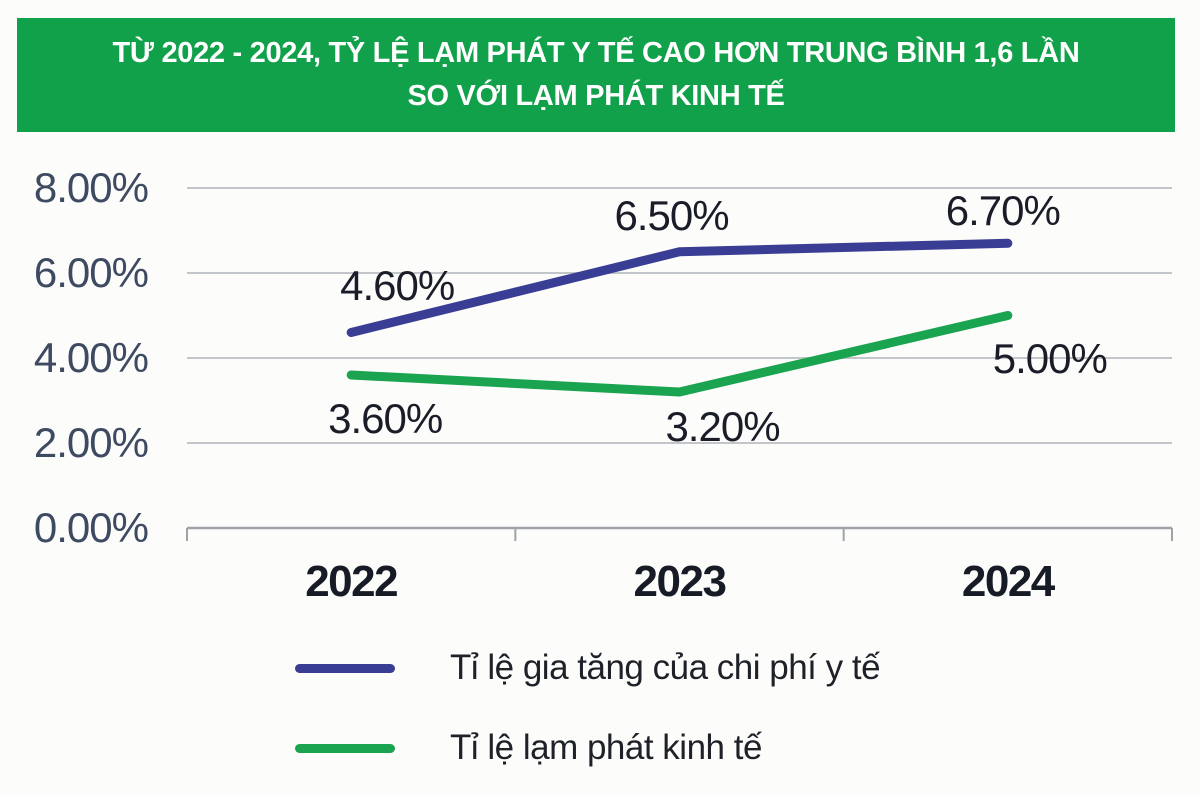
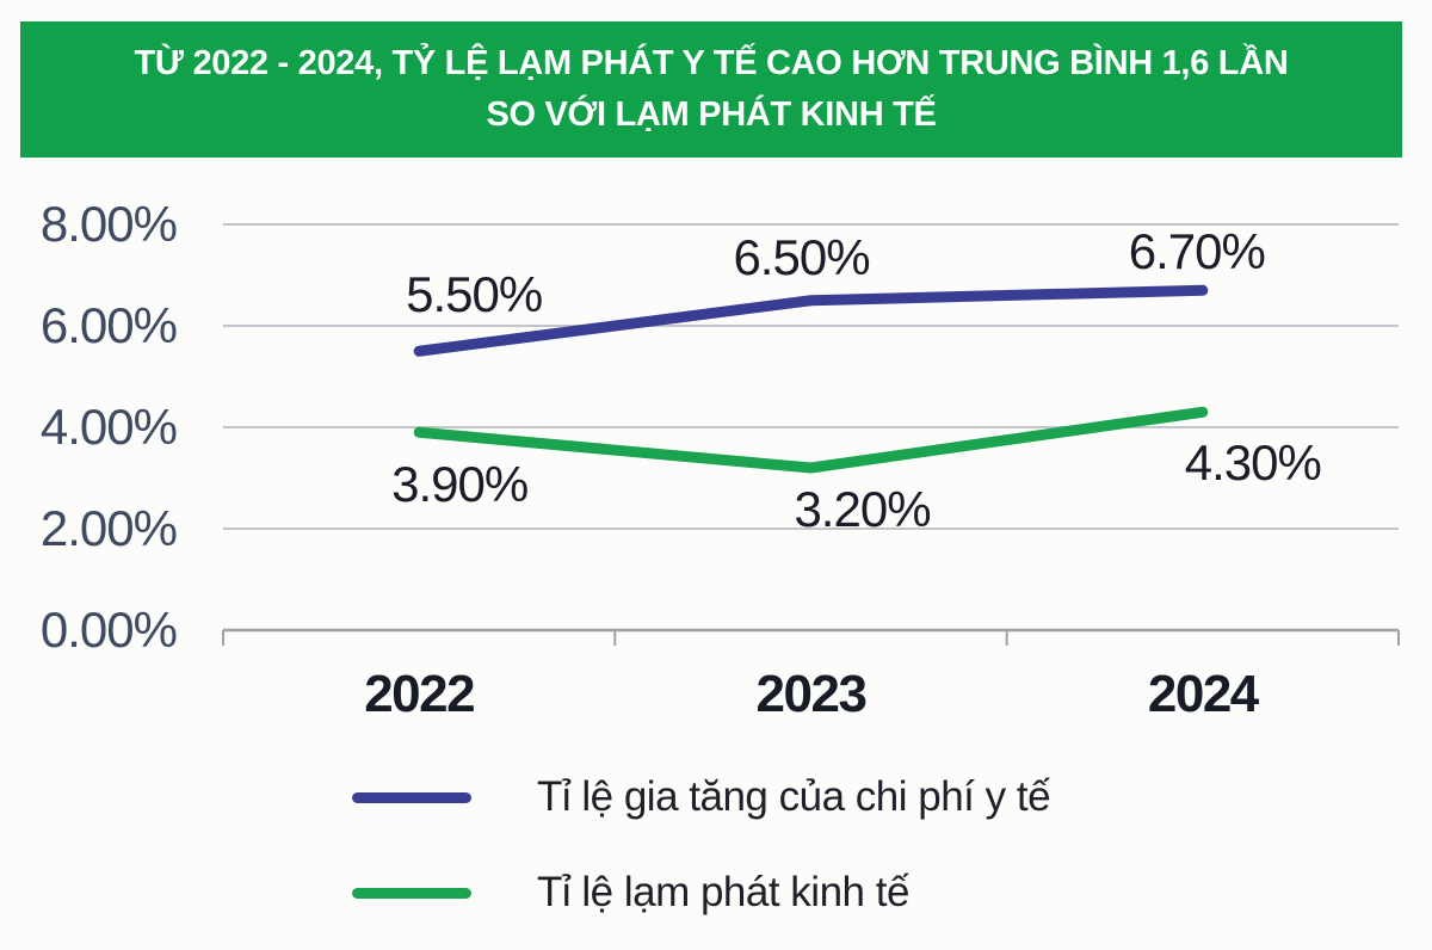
Tỉ lệ gia tăng của chi phí y tế/2022: 4.60% -> 5.50%
Tỉ lệ lạm phát kinh tế/2022: 3.60% -> 3.90%
Tỉ lệ lạm phát kinh tế/2024: 5.00% -> 4.30%
